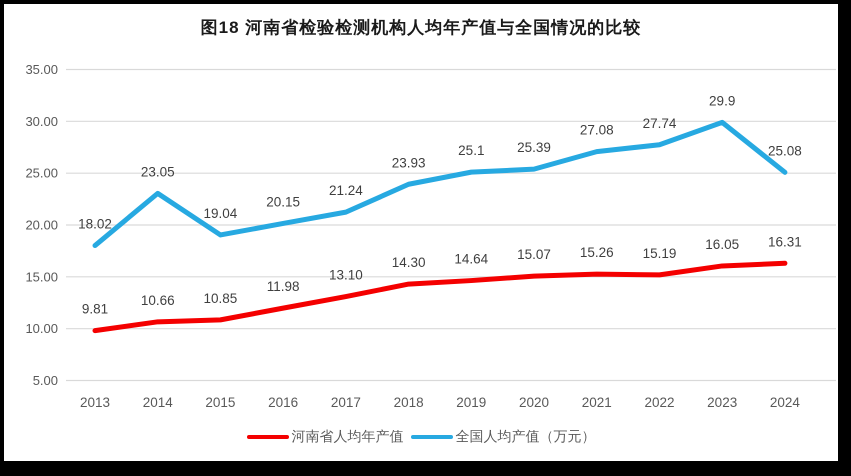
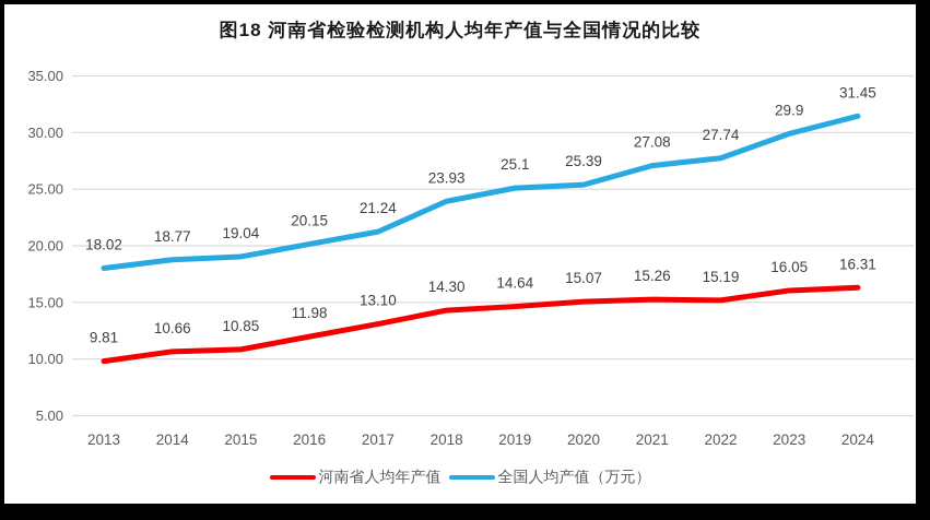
全国人均产值（万元）/2014: 23.05 -> 18.77
全国人均产值（万元）/2024: 25.08 -> 31.45
